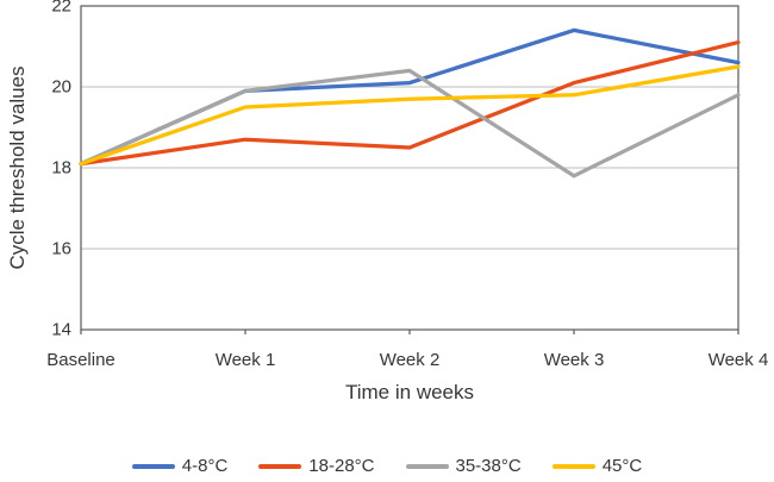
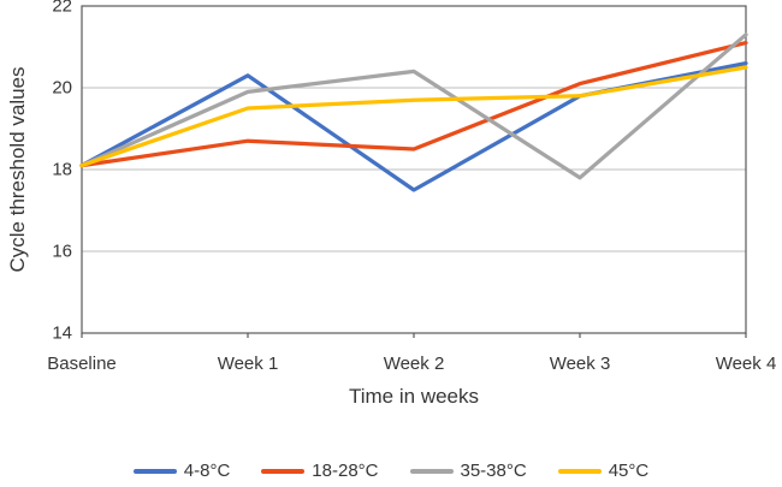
4-8°C/Week 1: 19.9 -> 20.3
4-8°C/Week 2: 20.1 -> 17.5
4-8°C/Week 3: 21.4 -> 19.8
35-38°C/Week 4: 19.8 -> 21.3
